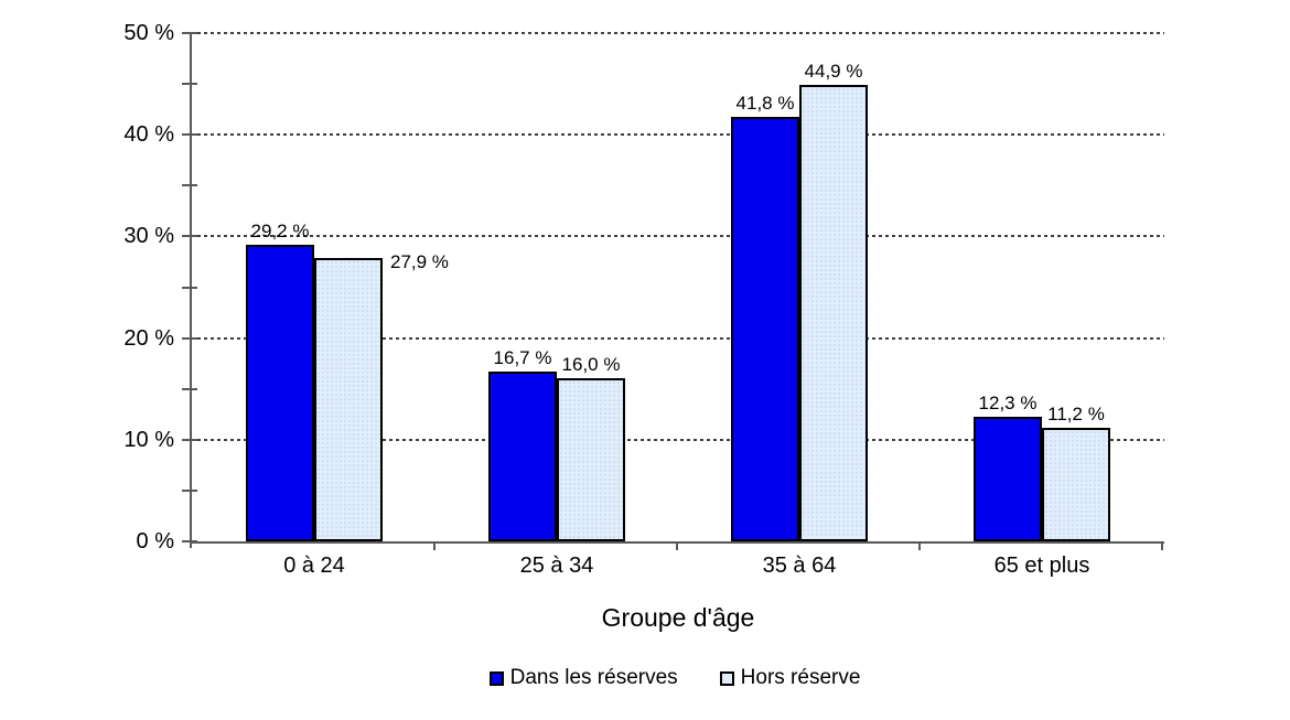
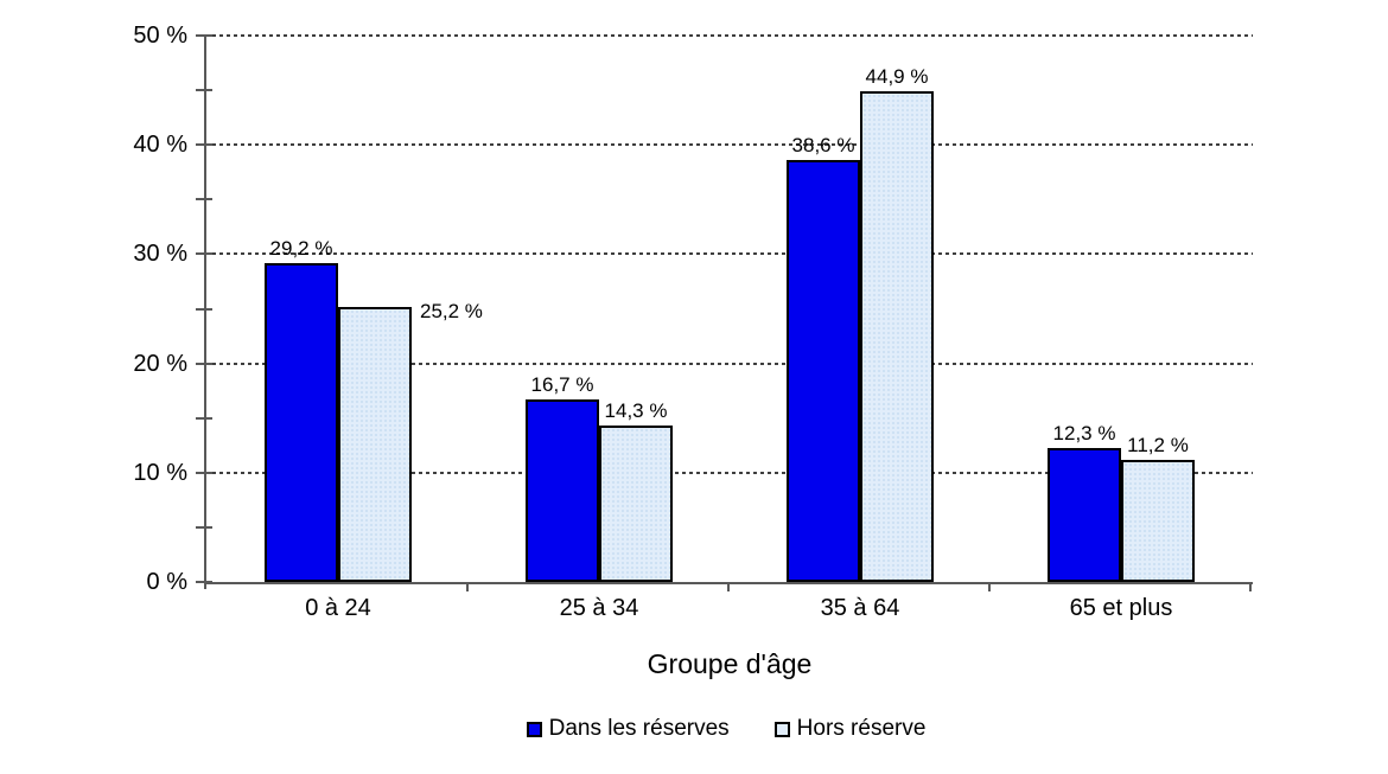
Hors réserve/0 à 24: 27,9 -> 25,2
Hors réserve/25 à 34: 16,0 -> 14,3
Dans les réserves/35 à 64: 41,8 -> 38,6
